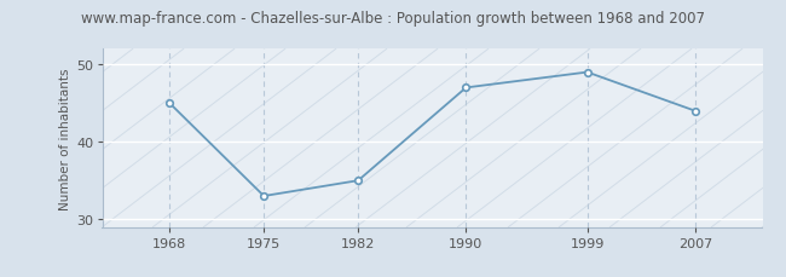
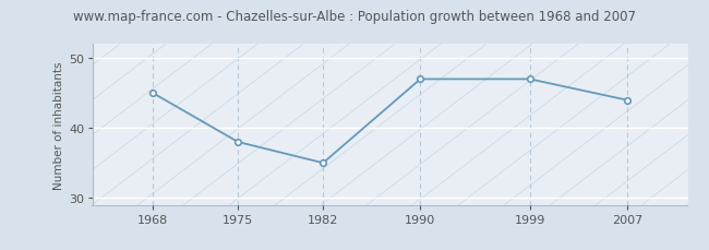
1975: 33 -> 38
1999: 49 -> 47
